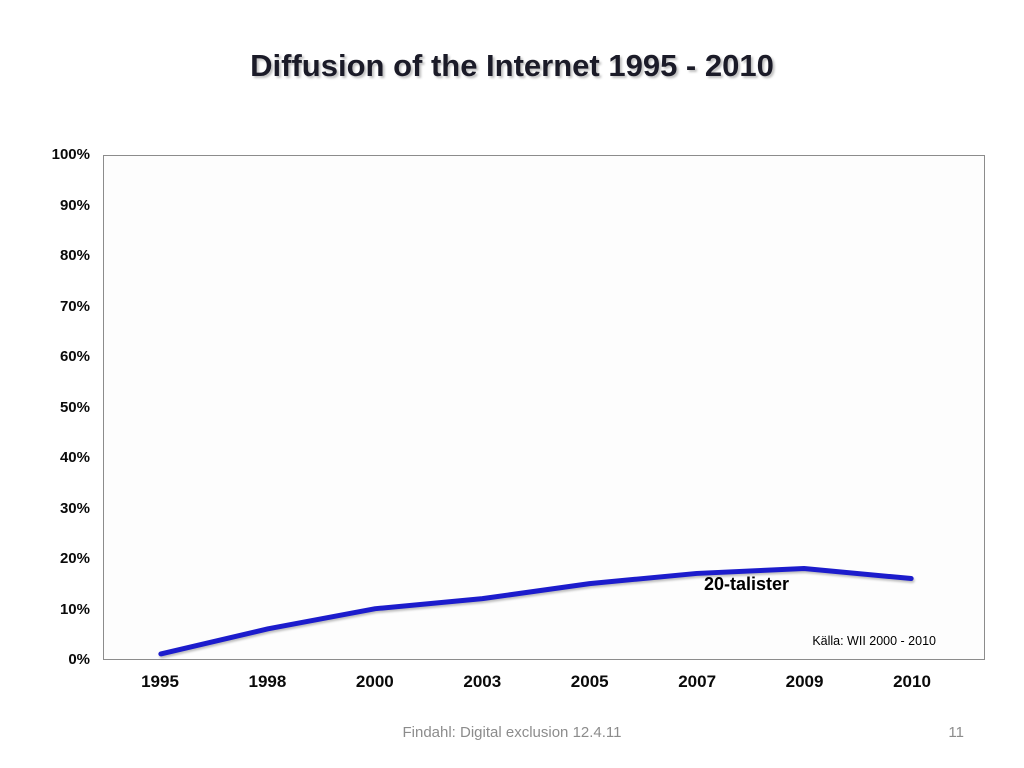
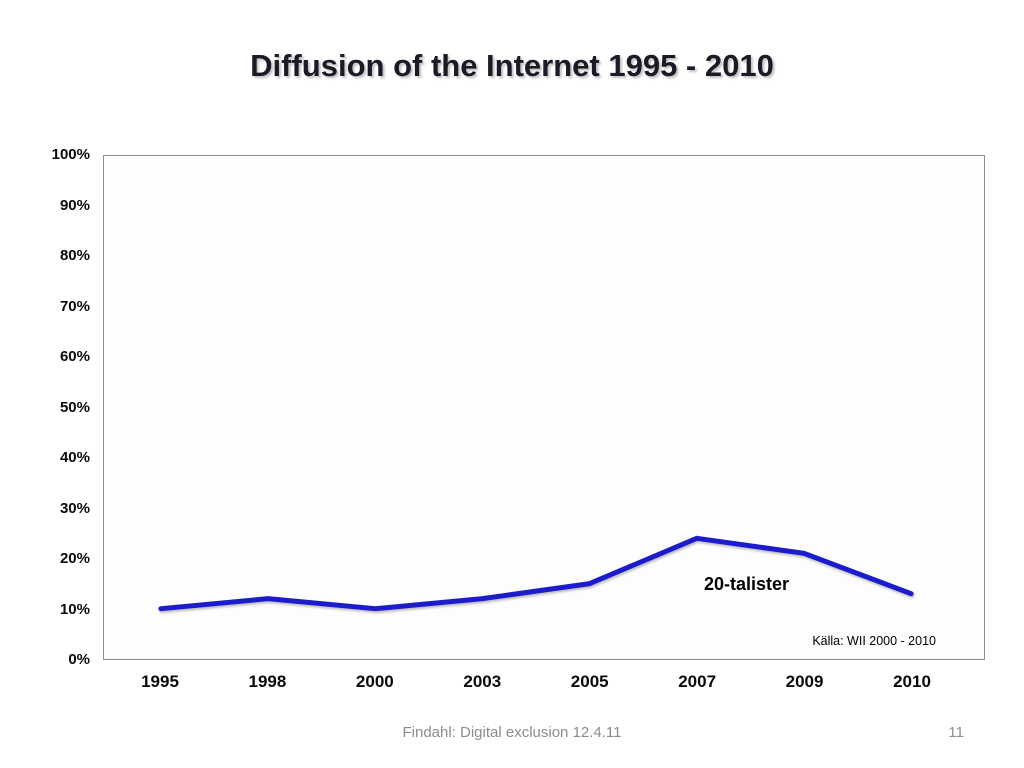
1995: 1% -> 10%
1998: 6% -> 12%
2007: 17% -> 24%
2009: 18% -> 21%
2010: 16% -> 13%
